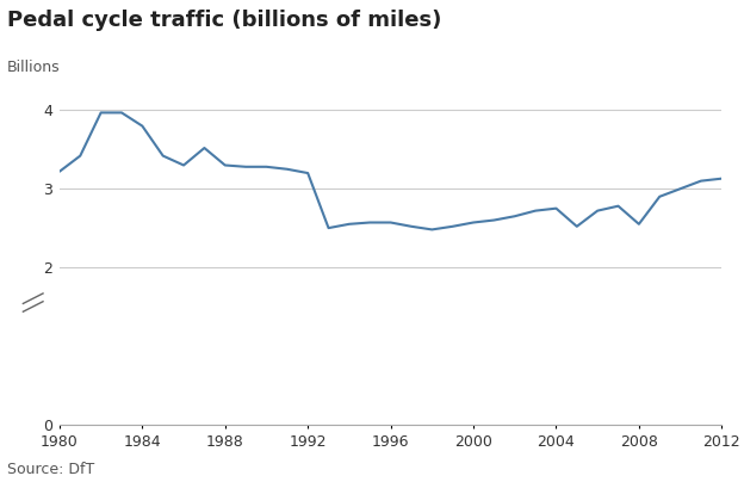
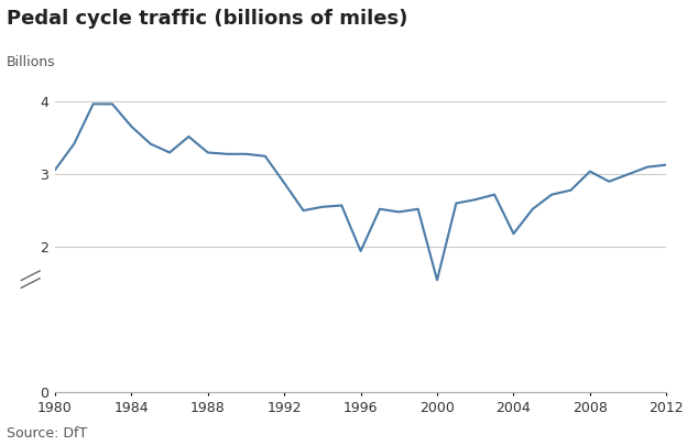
1980: 3.22 -> 3.06
1984: 3.80 -> 3.66
1992: 3.20 -> 2.88
1996: 2.57 -> 1.94
2000: 2.57 -> 1.54
2004: 2.75 -> 2.18
2008: 2.55 -> 3.04
